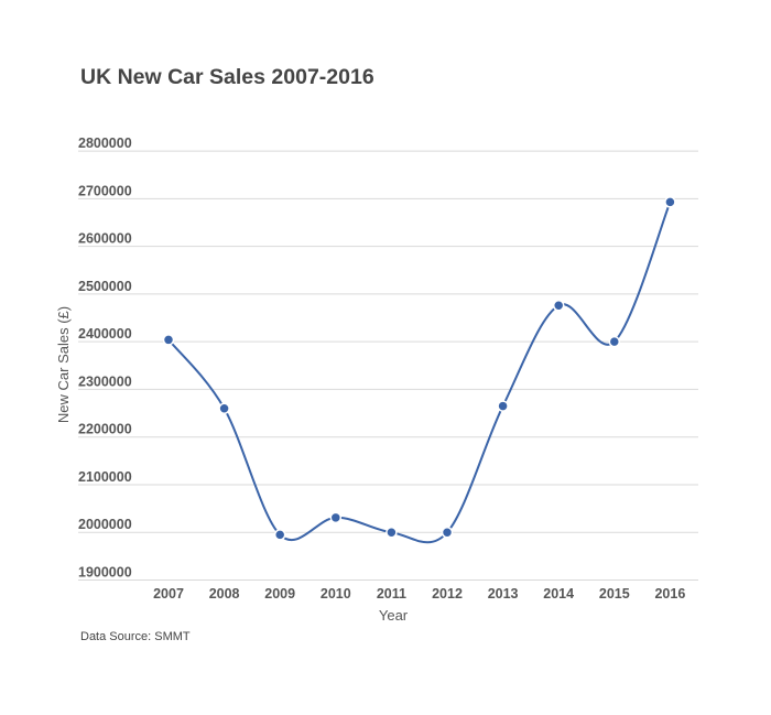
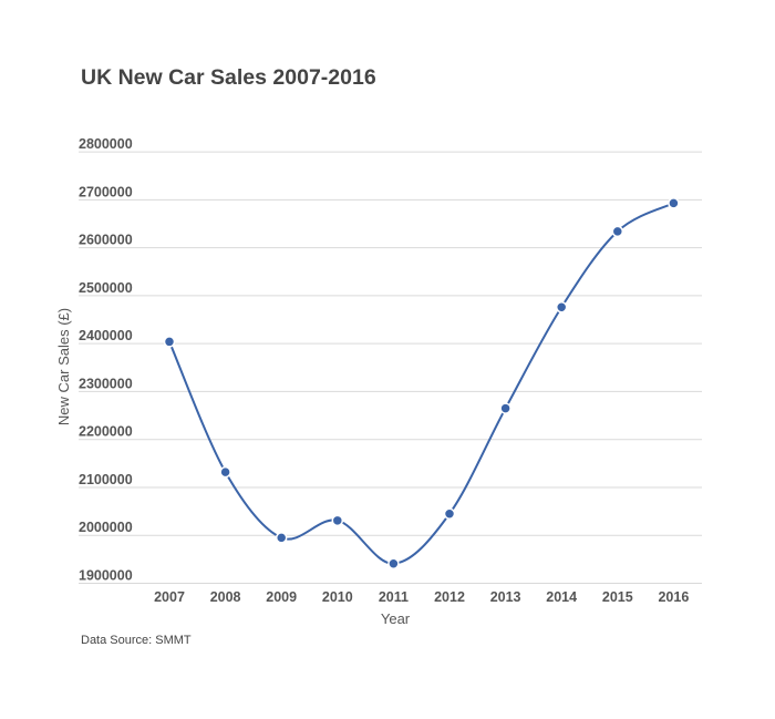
2008: 2260000 -> 2130000
2011: 2000000 -> 1940000
2012: 2000000 -> 2040000
2015: 2400000 -> 2630000
